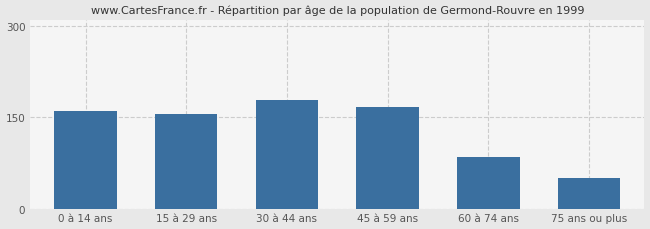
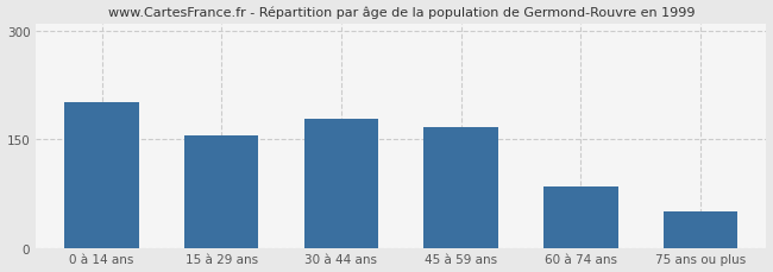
0 à 14 ans: 160 -> 202
